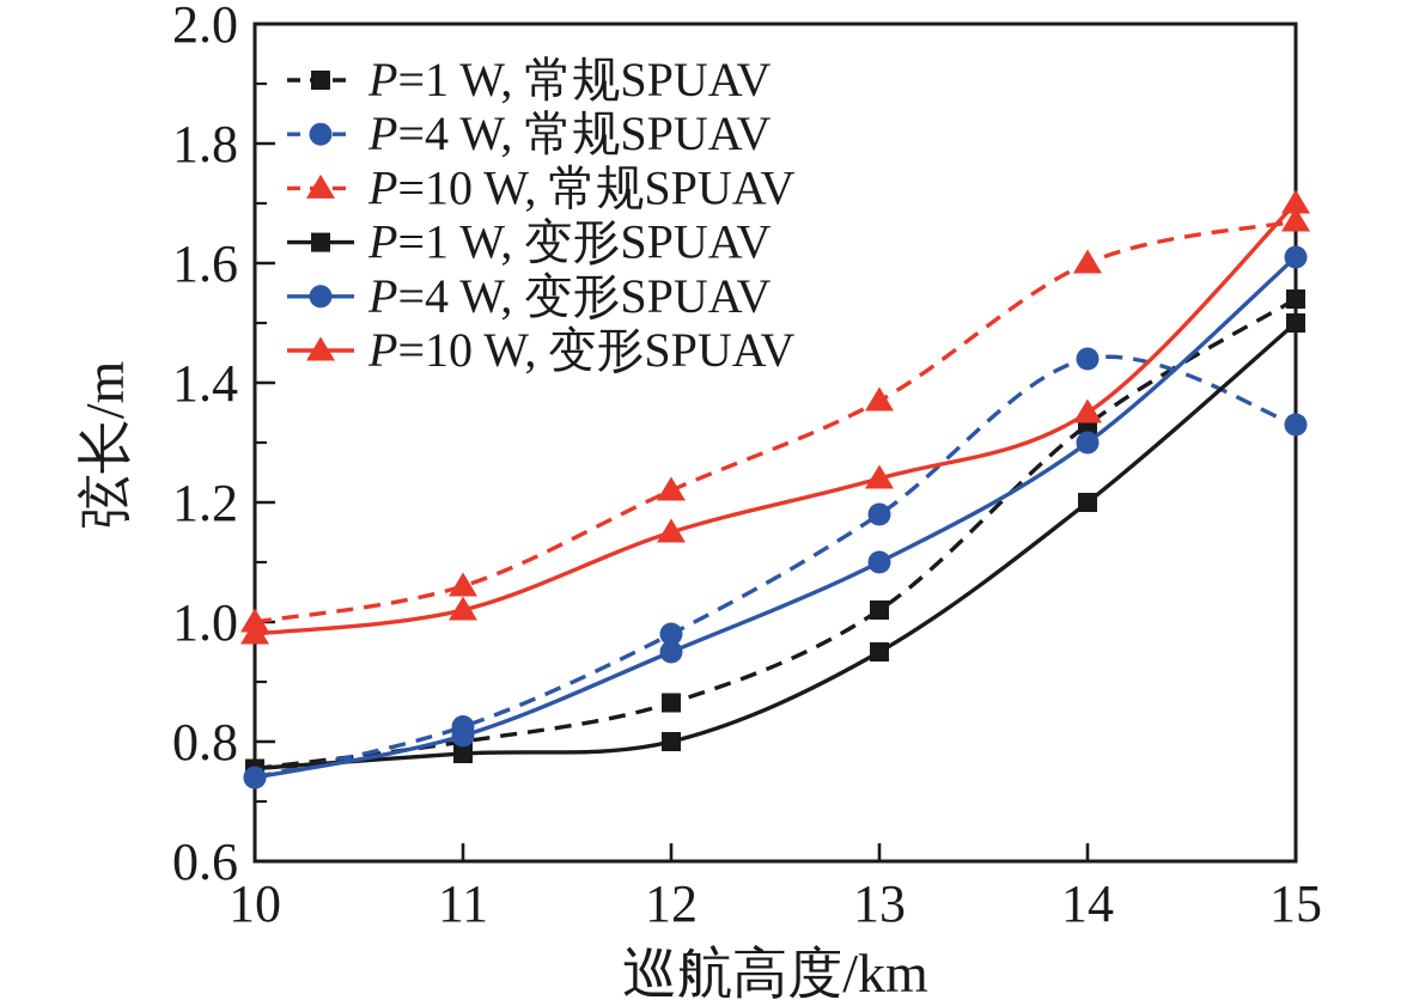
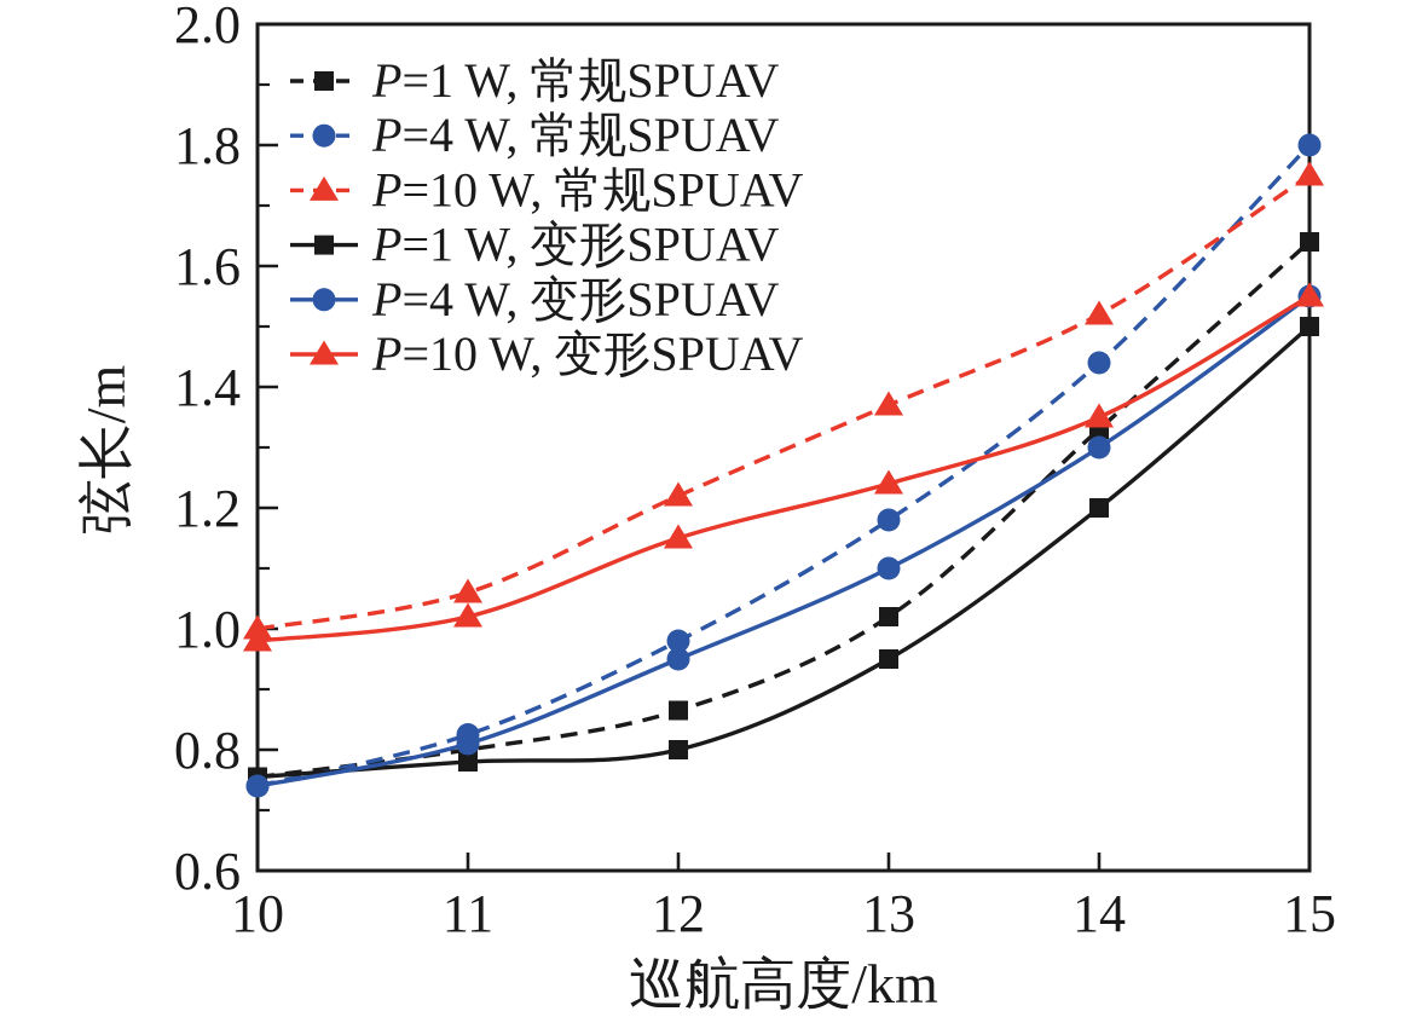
P=10 W, 常规SPUAV/14: 1.60 -> 1.52
P=1 W, 常规SPUAV/15: 1.54 -> 1.64
P=4 W, 常规SPUAV/15: 1.33 -> 1.80
P=10 W, 常规SPUAV/15: 1.67 -> 1.75
P=4 W, 变形SPUAV/15: 1.61 -> 1.55
P=10 W, 变形SPUAV/15: 1.70 -> 1.55
